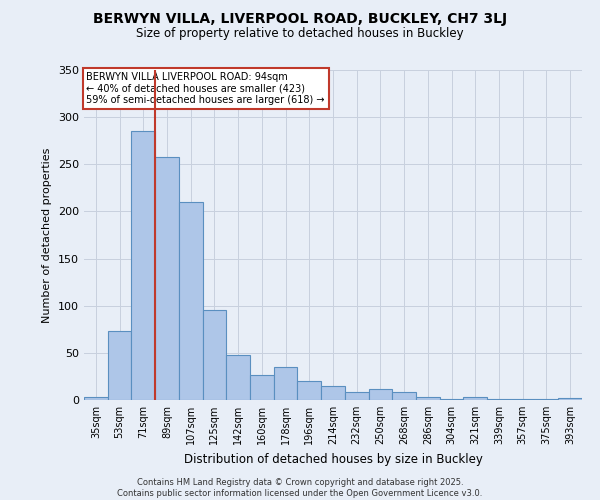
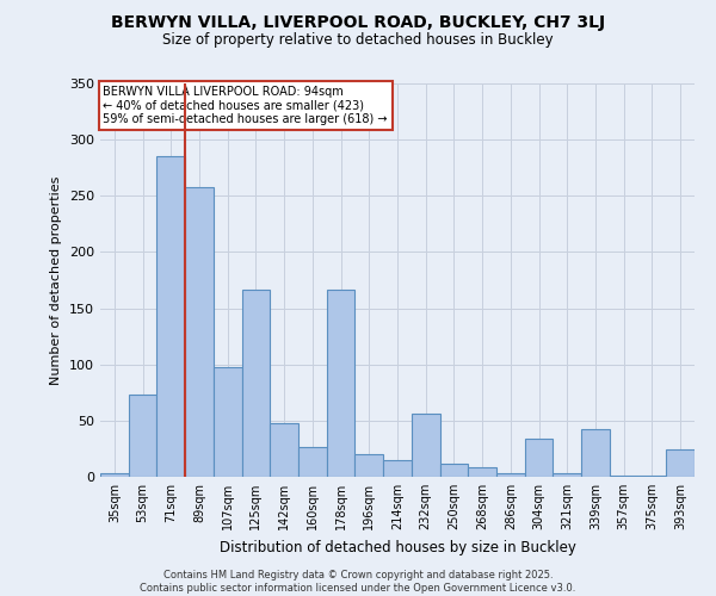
107sqm: 210 -> 98
125sqm: 95 -> 166
178sqm: 35 -> 166
232sqm: 8 -> 56
304sqm: 1 -> 34
339sqm: 1 -> 42
393sqm: 2 -> 24
